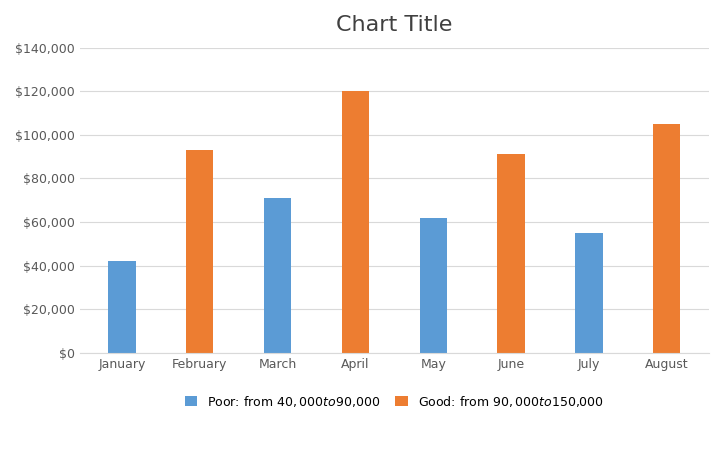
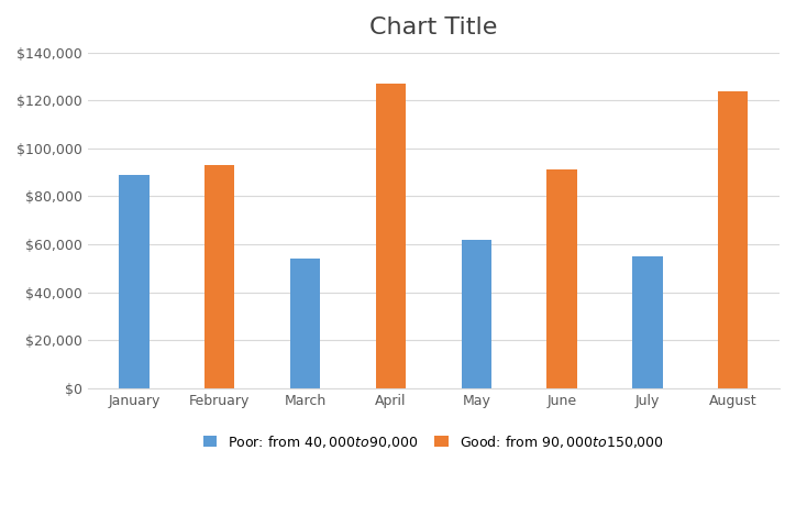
January: $42,000 -> $89,000
March: $71,000 -> $54,000
April: $120,000 -> $127,000
August: $105,000 -> $124,000
